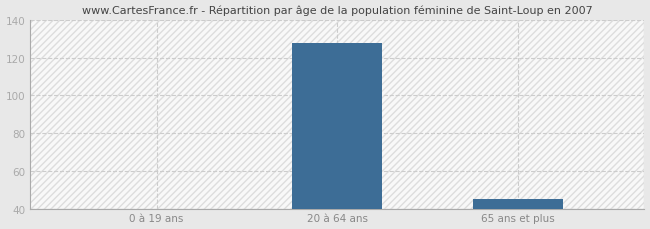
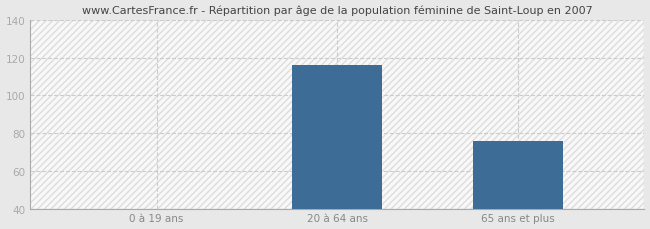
20 à 64 ans: 128 -> 116
65 ans et plus: 45 -> 76
